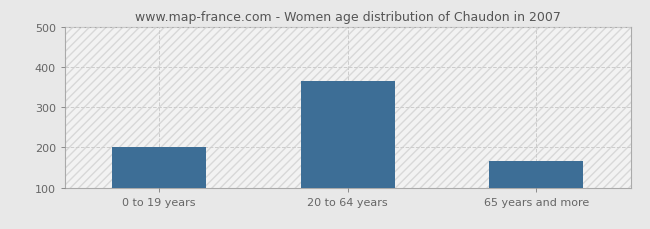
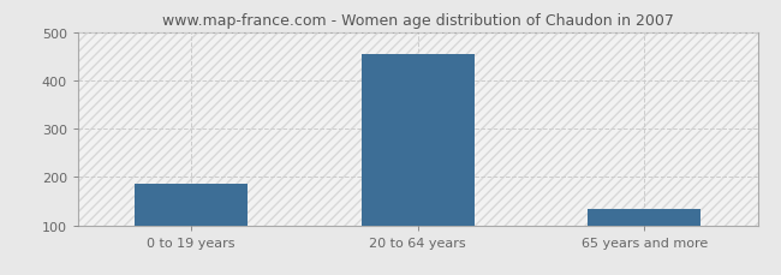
0 to 19 years: 200 -> 185
20 to 64 years: 365 -> 455
65 years and more: 165 -> 133
